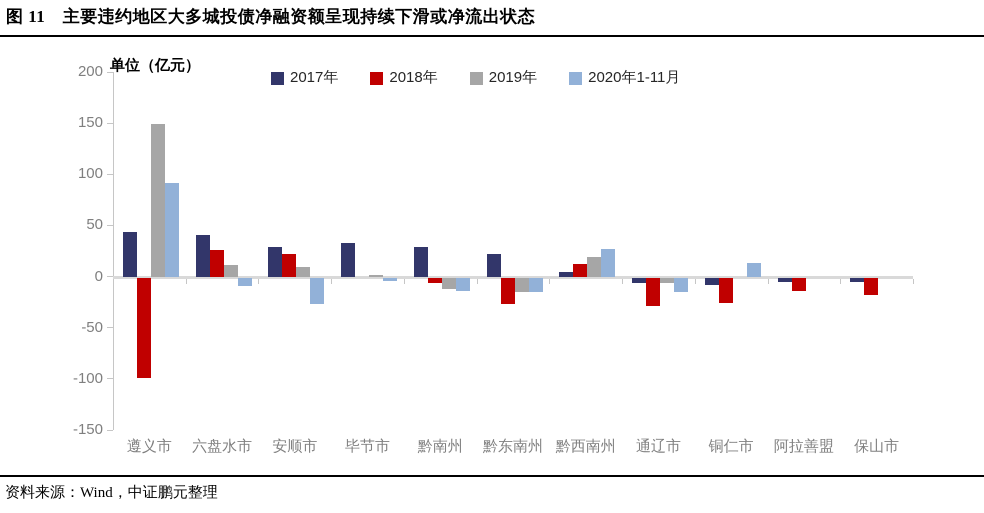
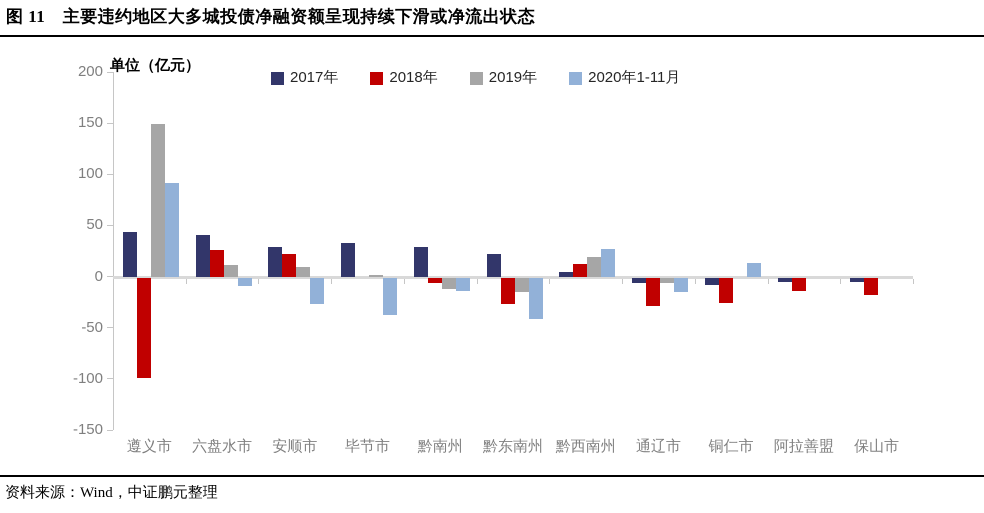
2020年1-11月/毕节市: -3 -> -37
2020年1-11月/黔东南州: -14 -> -41
